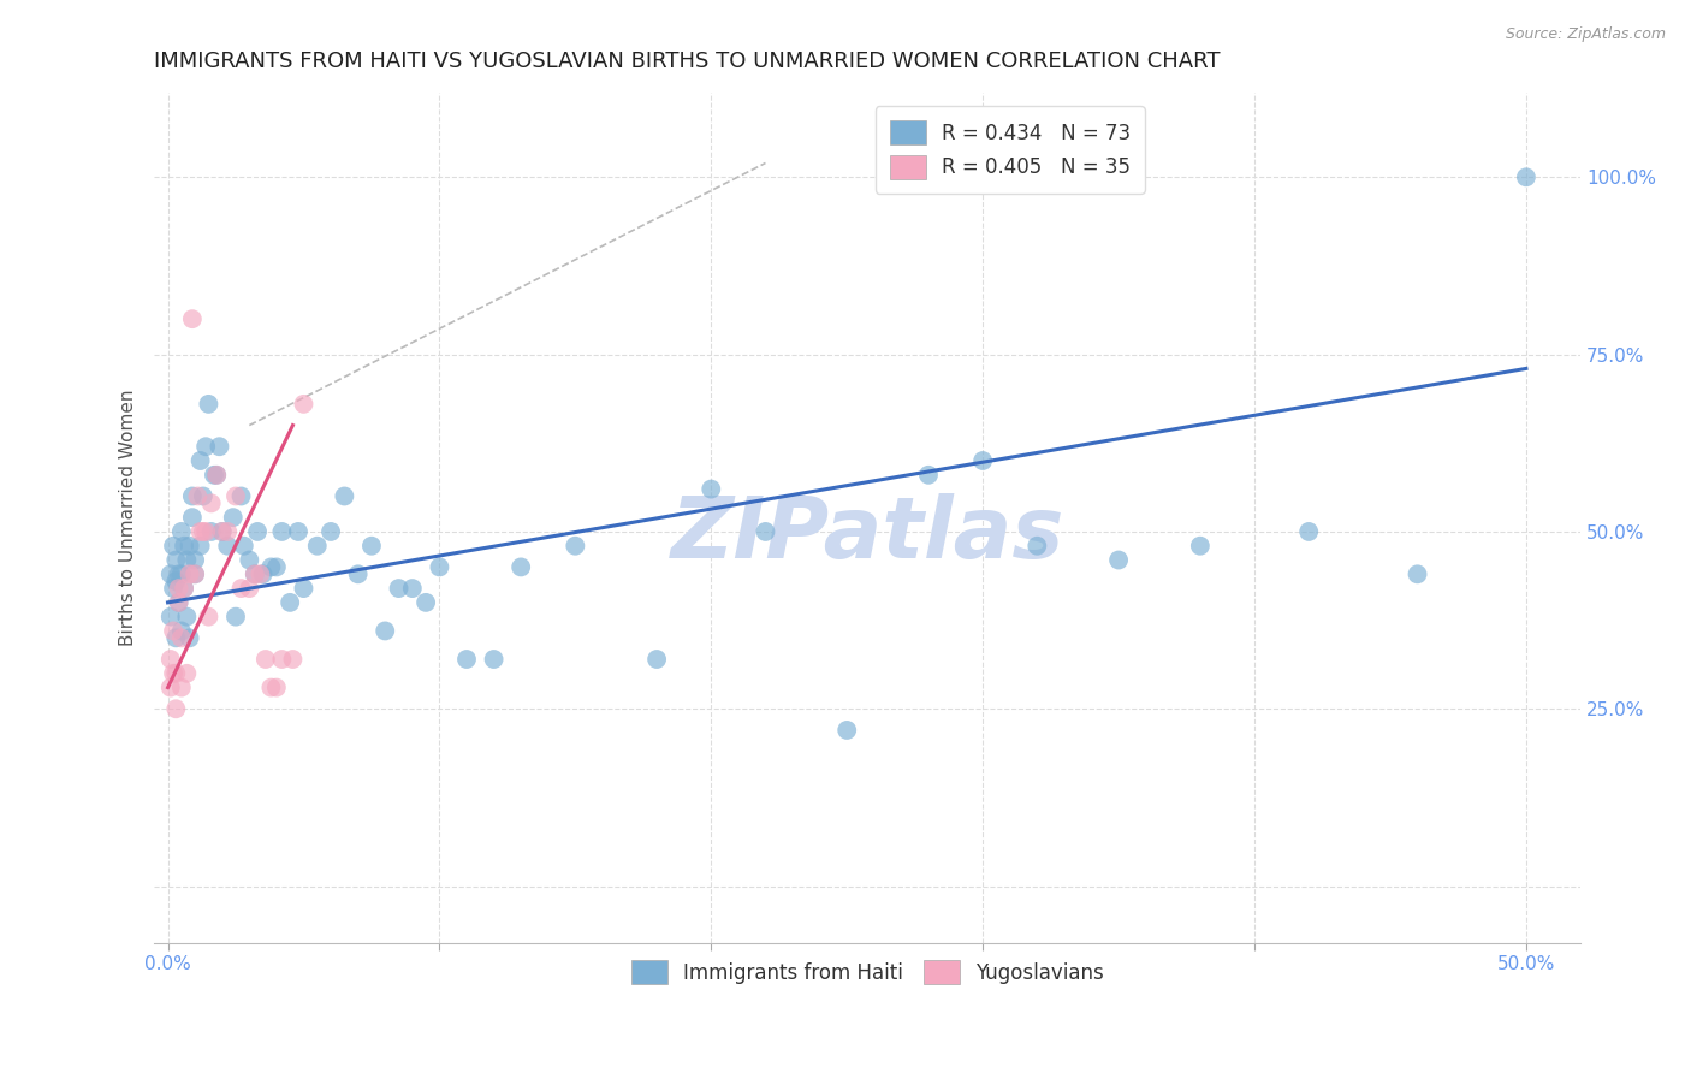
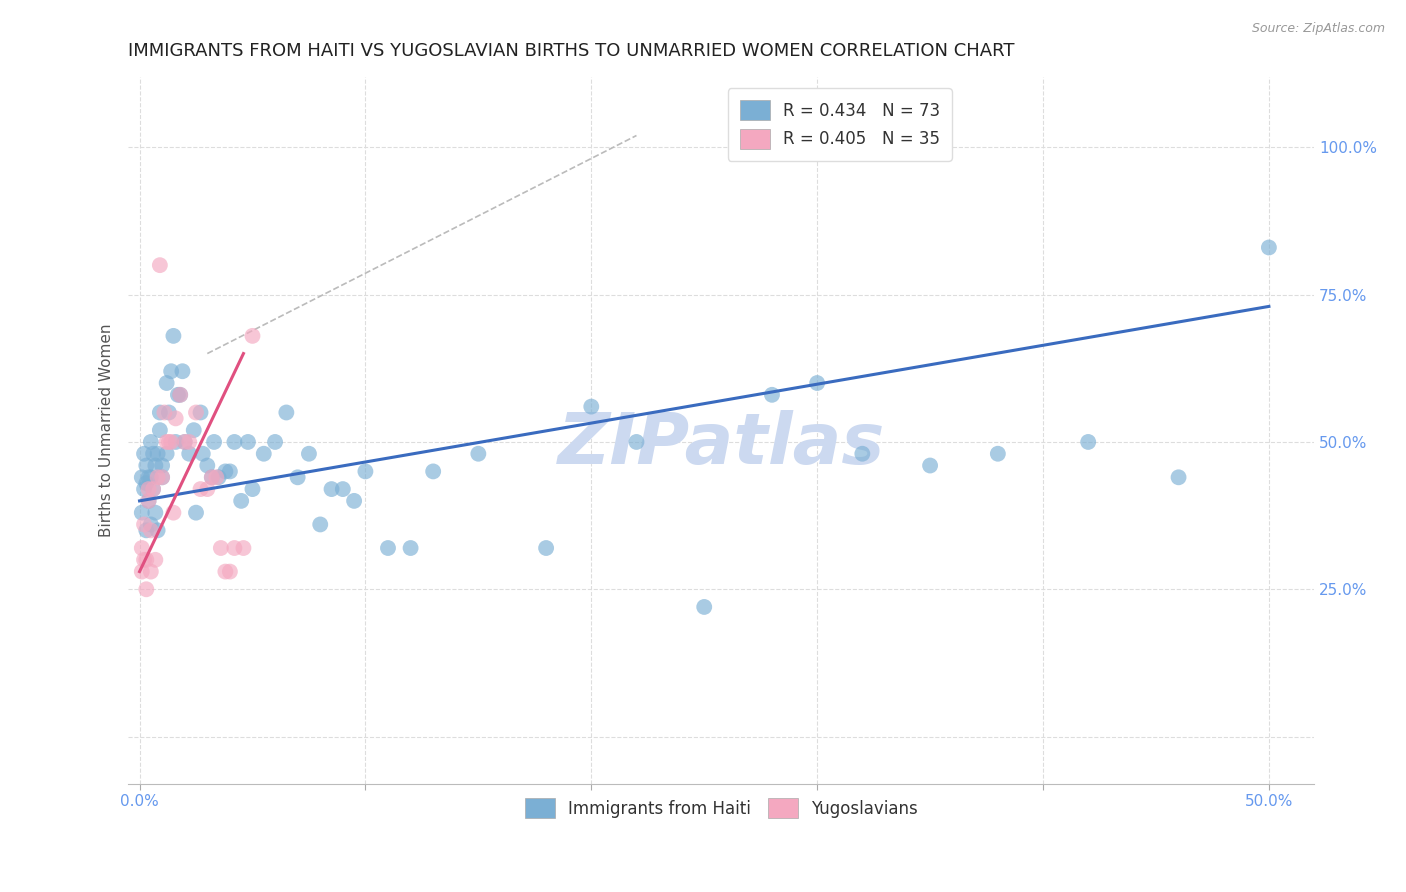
Immigrants from Haiti/50.0%: 100% -> 83%
